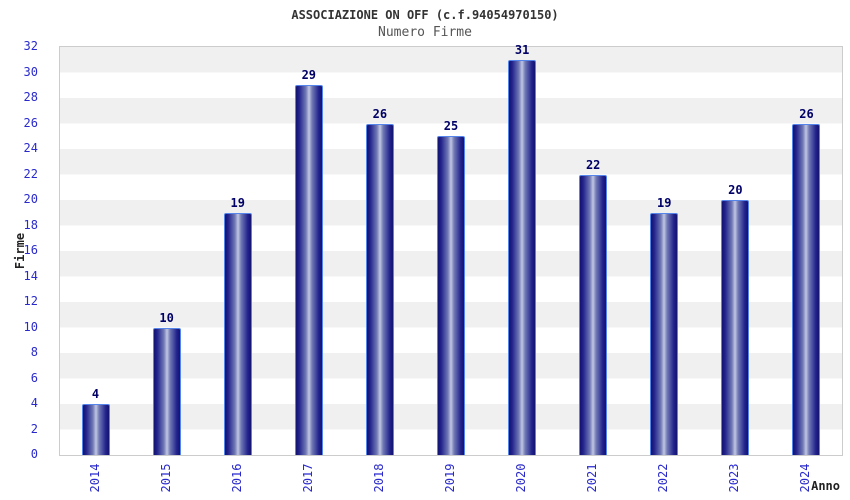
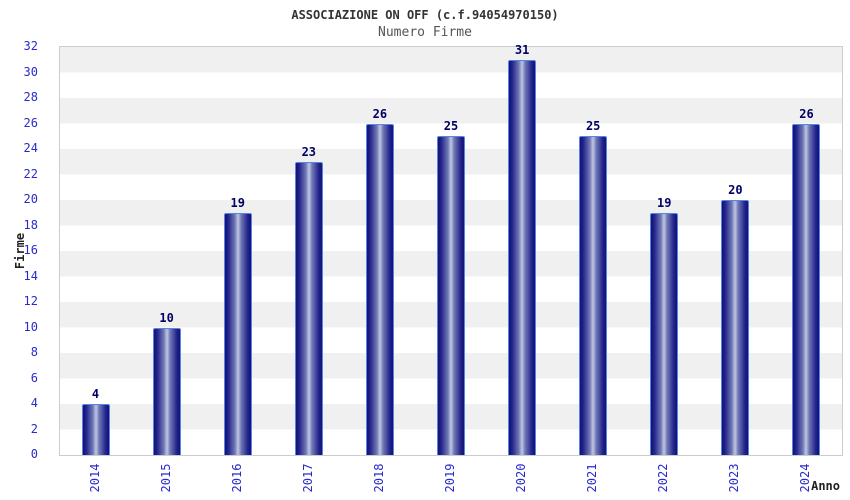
2017: 29 -> 23
2021: 22 -> 25
